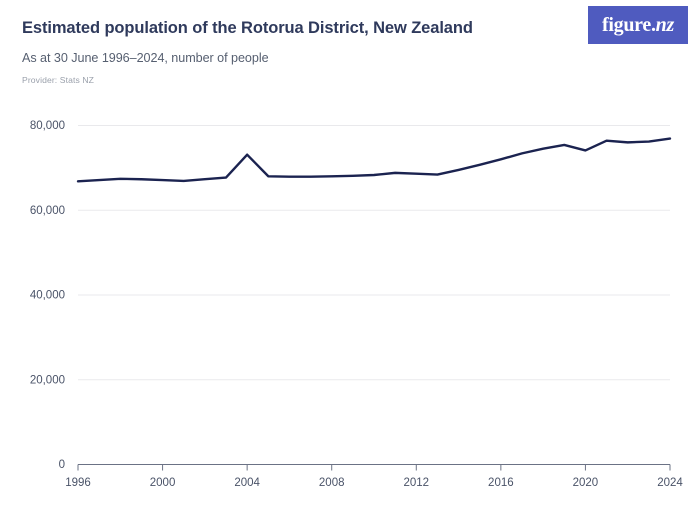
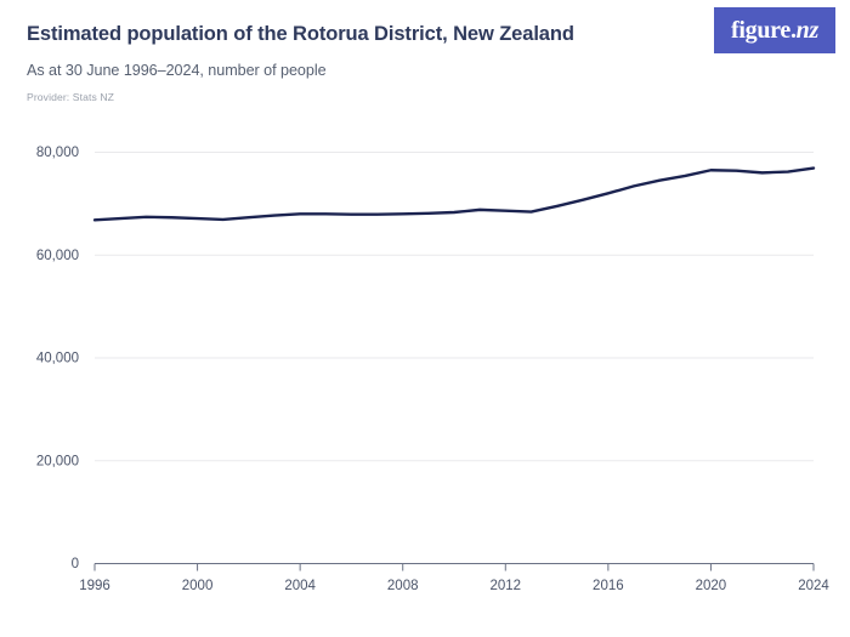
2004: 73000 -> 68000
2020: 74000 -> 76000
